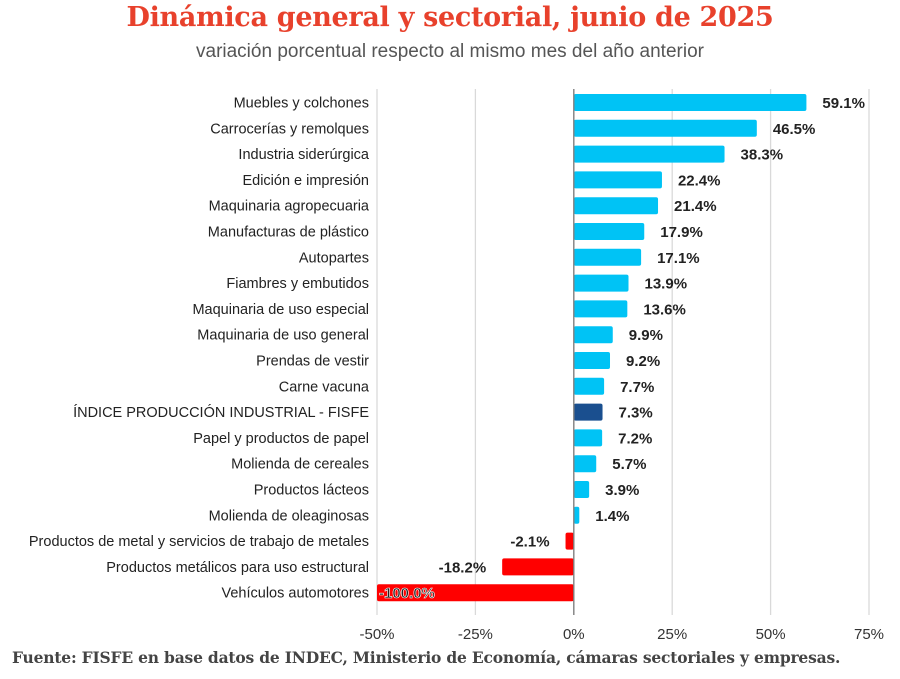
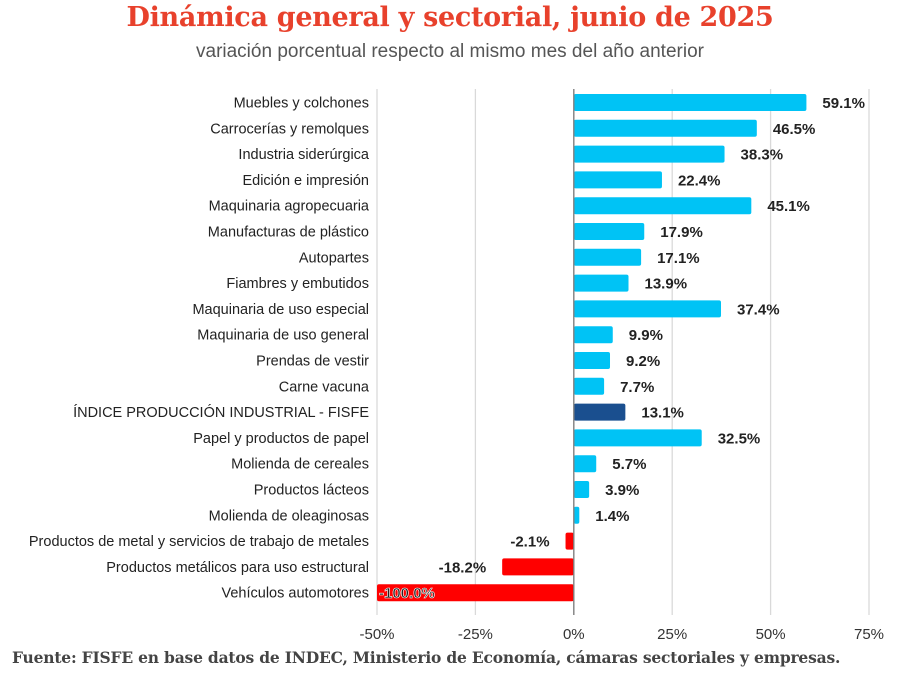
Maquinaria agropecuaria: 21.4% -> 45.1%
Maquinaria de uso especial: 13.6% -> 37.4%
ÍNDICE PRODUCCIÓN INDUSTRIAL - FISFE: 7.3% -> 13.1%
Papel y productos de papel: 7.2% -> 32.5%
